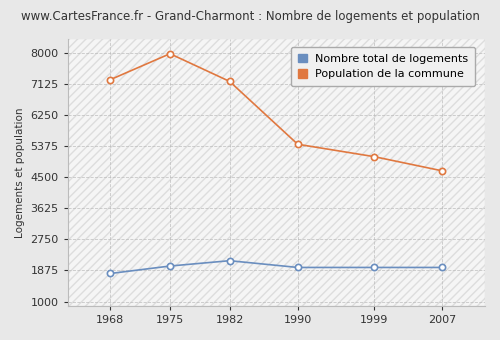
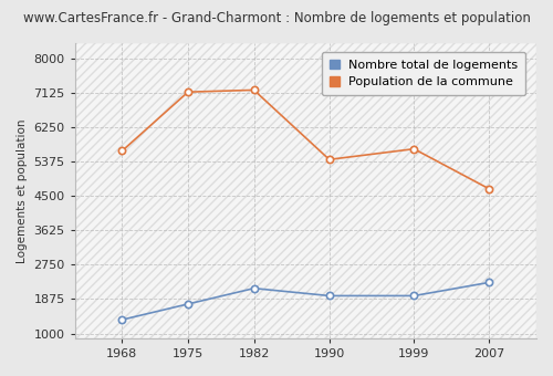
Nombre total de logements/1968: 1790 -> 1350
Population de la commune/1968: 7250 -> 5650
Nombre total de logements/1975: 2000 -> 1750
Population de la commune/1975: 7980 -> 7150
Population de la commune/1999: 5080 -> 5700
Nombre total de logements/2007: 1960 -> 2300
